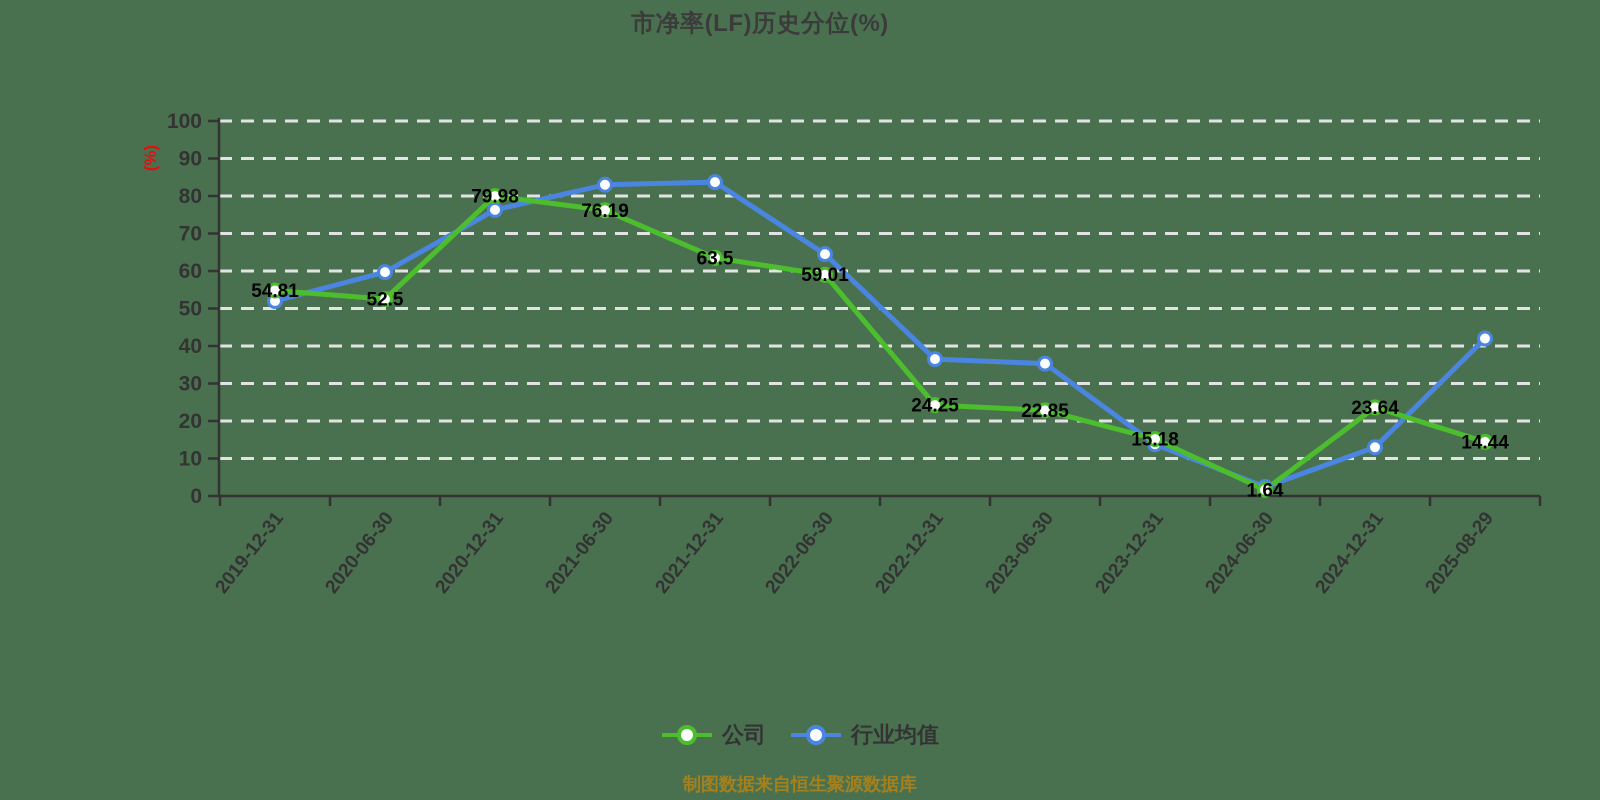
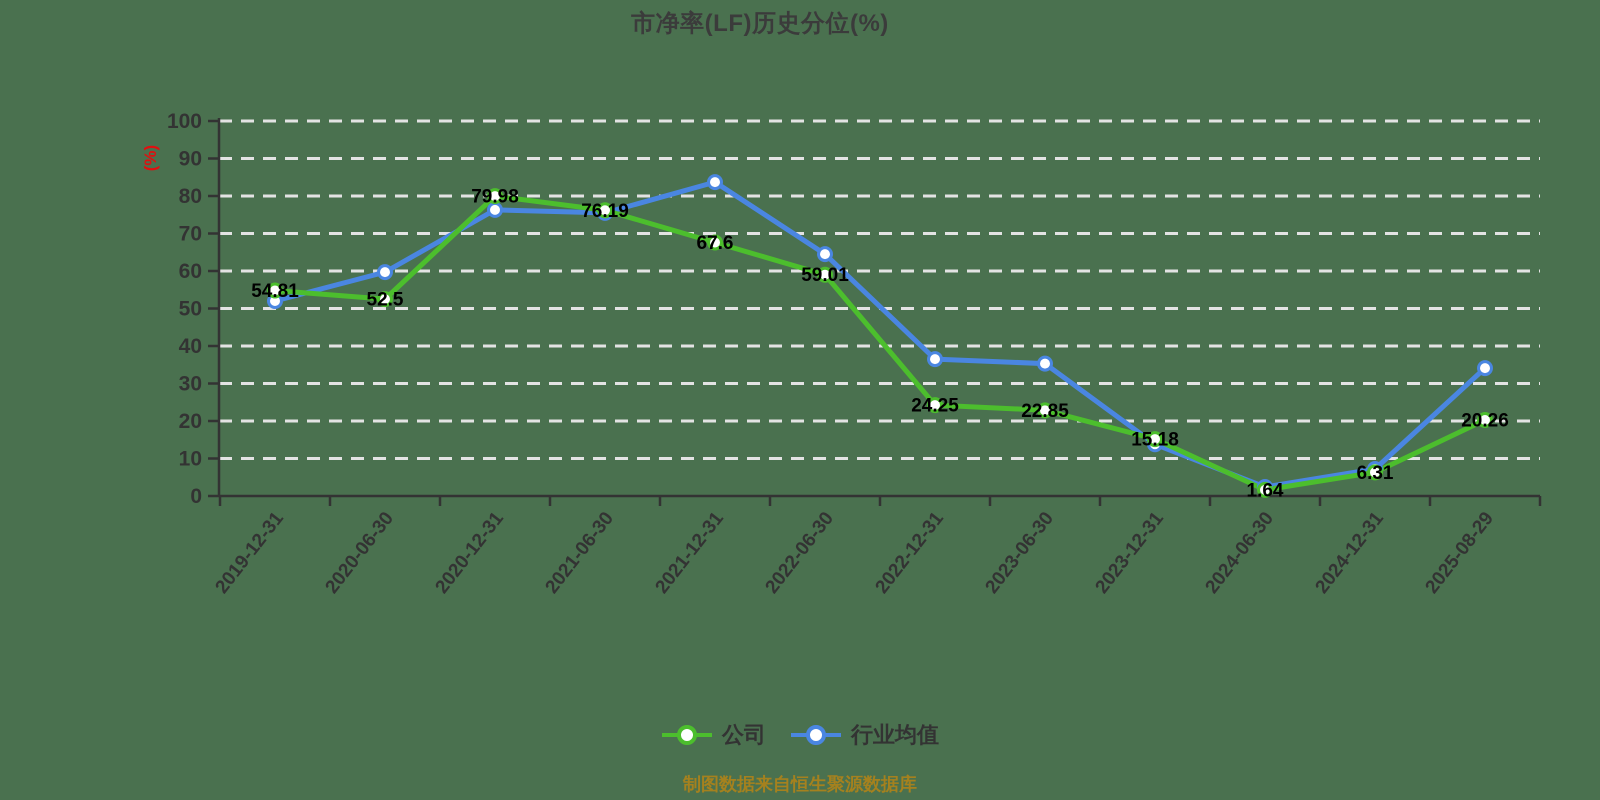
行业均值/2021-06-30: 83 -> 76
公司/2021-12-31: 63.5 -> 67.6
公司/2024-12-31: 23.64 -> 6.31
行业均值/2024-12-31: 13 -> 7
公司/2025-08-29: 14.44 -> 20.26
行业均值/2025-08-29: 42 -> 34
